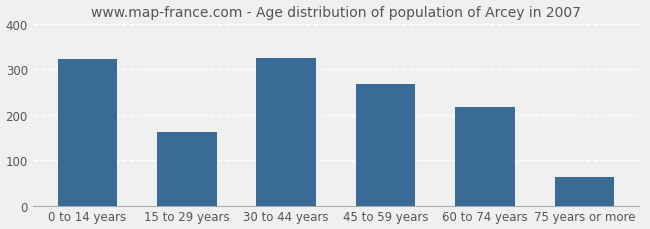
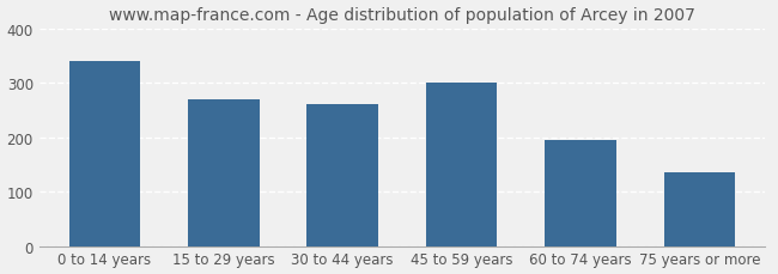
0 to 14 years: 322 -> 340
15 to 29 years: 163 -> 270
30 to 44 years: 325 -> 260
45 to 59 years: 267 -> 300
60 to 74 years: 218 -> 195
75 years or more: 62 -> 135
